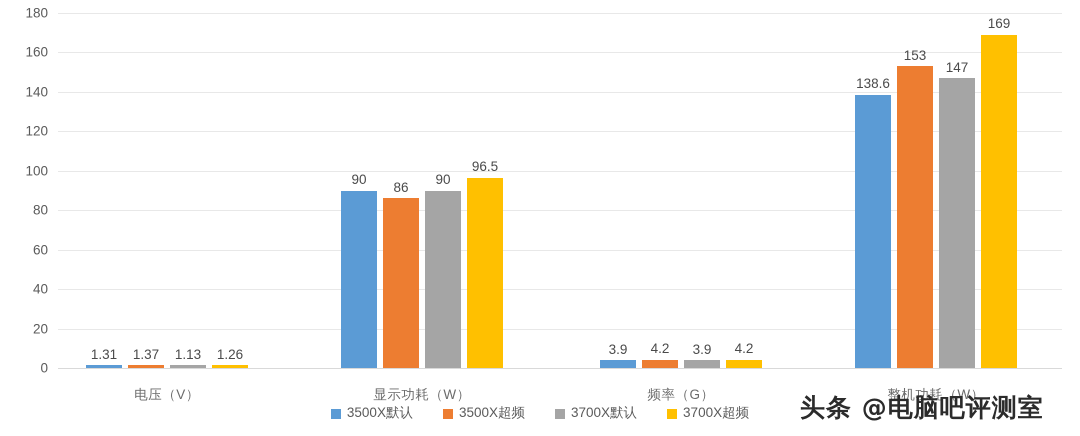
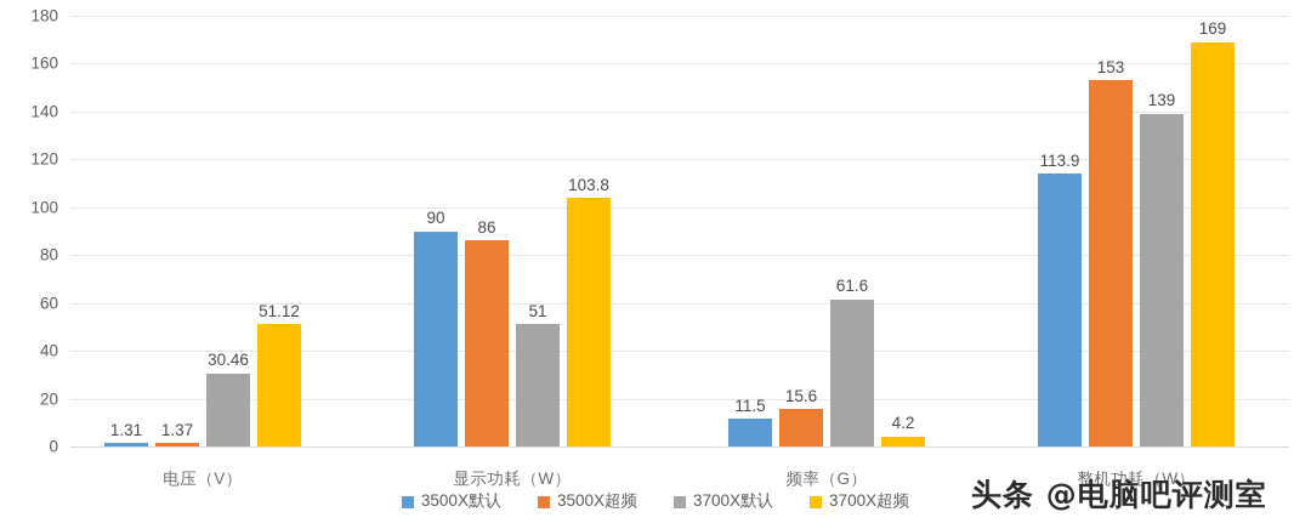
3700X默认/电压（V）: 1.13 -> 30.46
3700X超频/电压（V）: 1.26 -> 51.12
3700X默认/显示功耗（W）: 90 -> 51
3700X超频/显示功耗（W）: 96.5 -> 103.8
3500X默认/频率（G）: 3.9 -> 11.5
3500X超频/频率（G）: 4.2 -> 15.6
3700X默认/频率（G）: 3.9 -> 61.6
3500X默认/整机功耗（W）: 138.6 -> 113.9
3700X默认/整机功耗（W）: 147 -> 139
